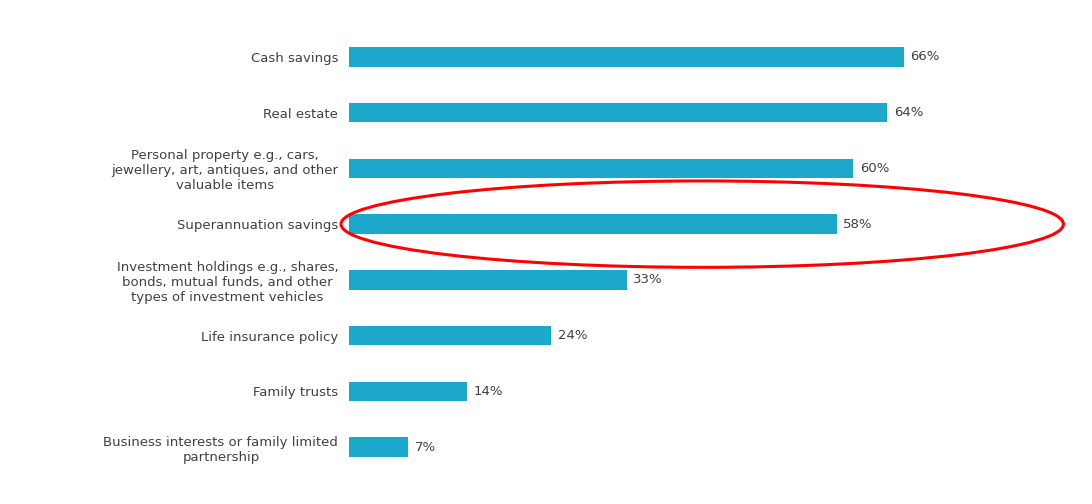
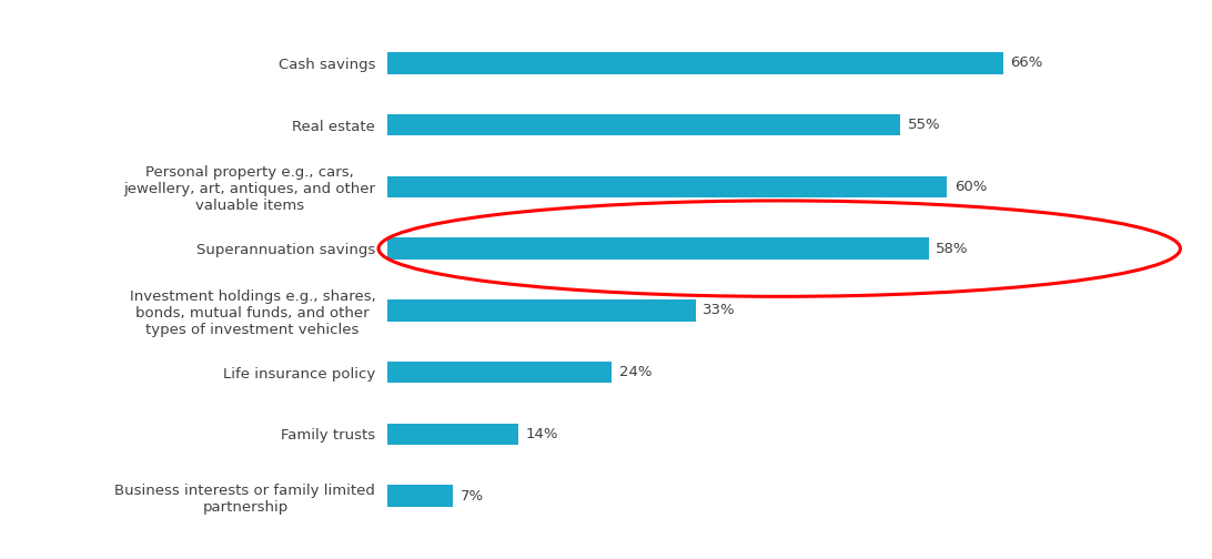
Real estate: 64% -> 55%
